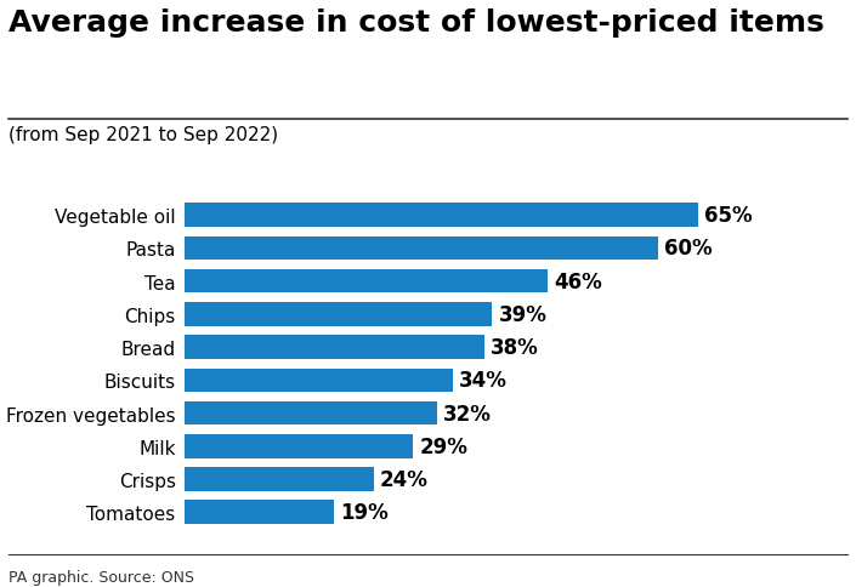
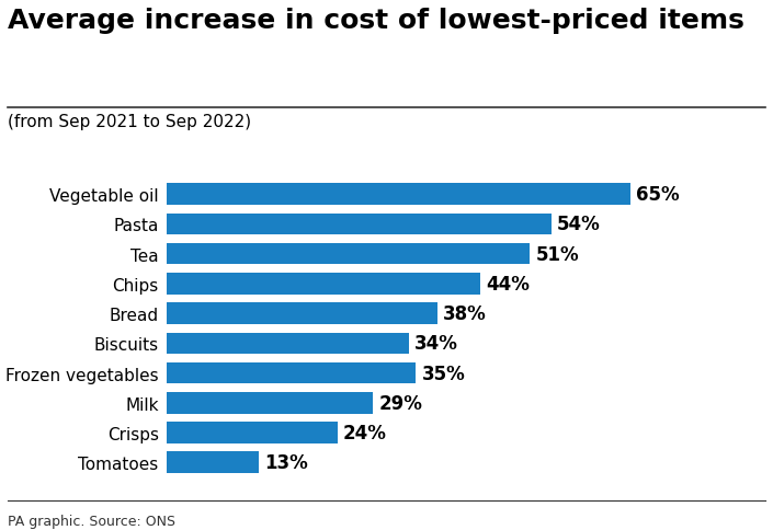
Pasta: 60% -> 54%
Tea: 46% -> 51%
Chips: 39% -> 44%
Frozen vegetables: 32% -> 35%
Tomatoes: 19% -> 13%
